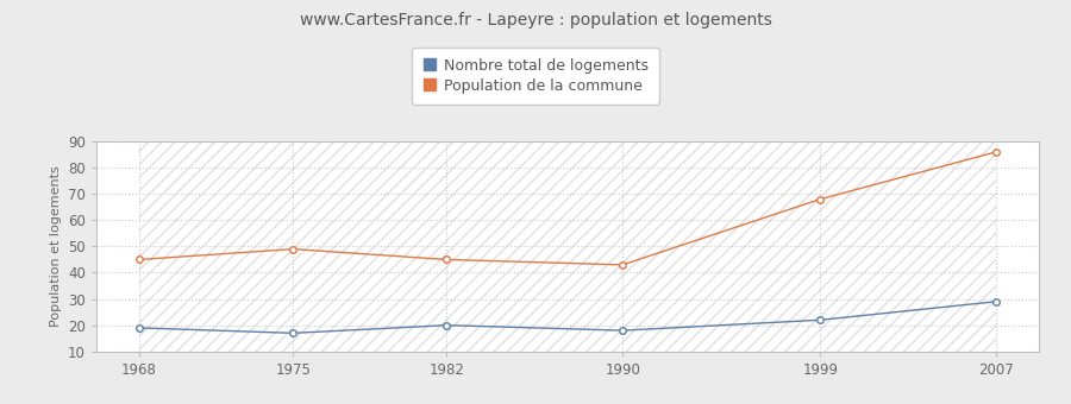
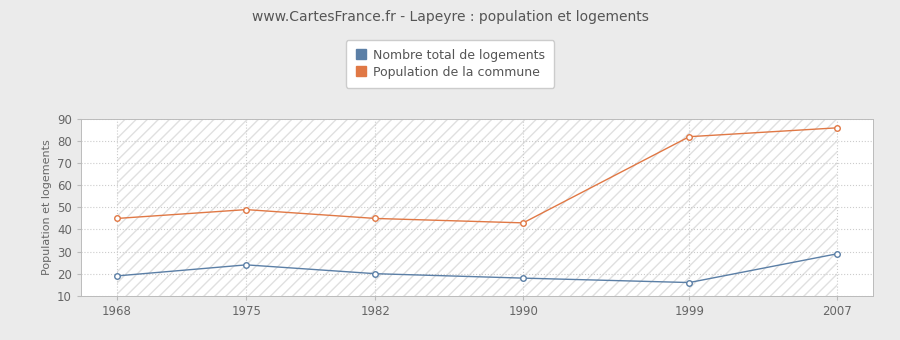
Nombre total de logements/1975: 17 -> 24
Nombre total de logements/1999: 22 -> 16
Population de la commune/1999: 68 -> 82
